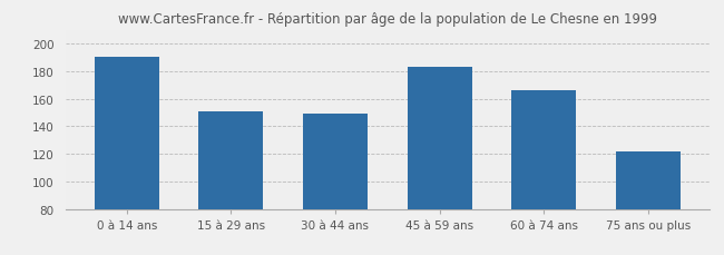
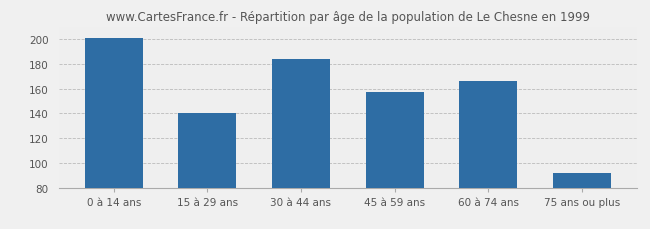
0 à 14 ans: 190 -> 201
15 à 29 ans: 151 -> 140
30 à 44 ans: 149 -> 184
45 à 59 ans: 183 -> 157
75 ans ou plus: 122 -> 92
